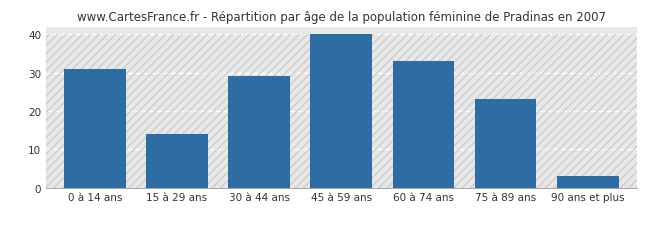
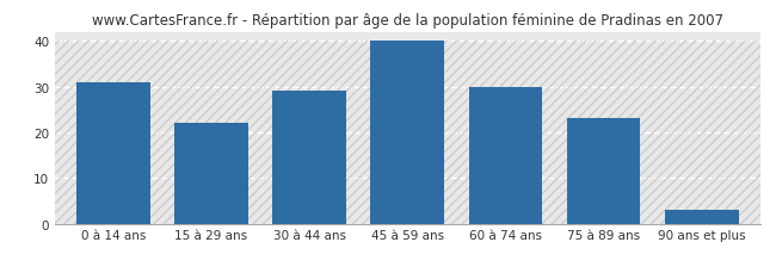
15 à 29 ans: 14 -> 22
60 à 74 ans: 33 -> 30
